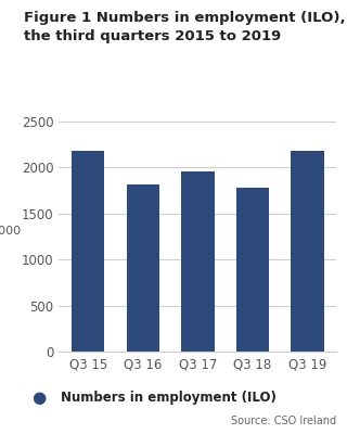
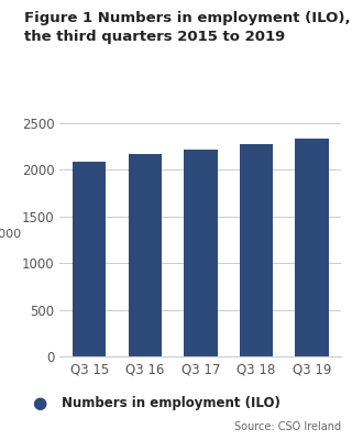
Q3 15: 2180 -> 2090
Q3 16: 1820 -> 2160
Q3 17: 1960 -> 2220
Q3 18: 1780 -> 2280
Q3 19: 2180 -> 2340
